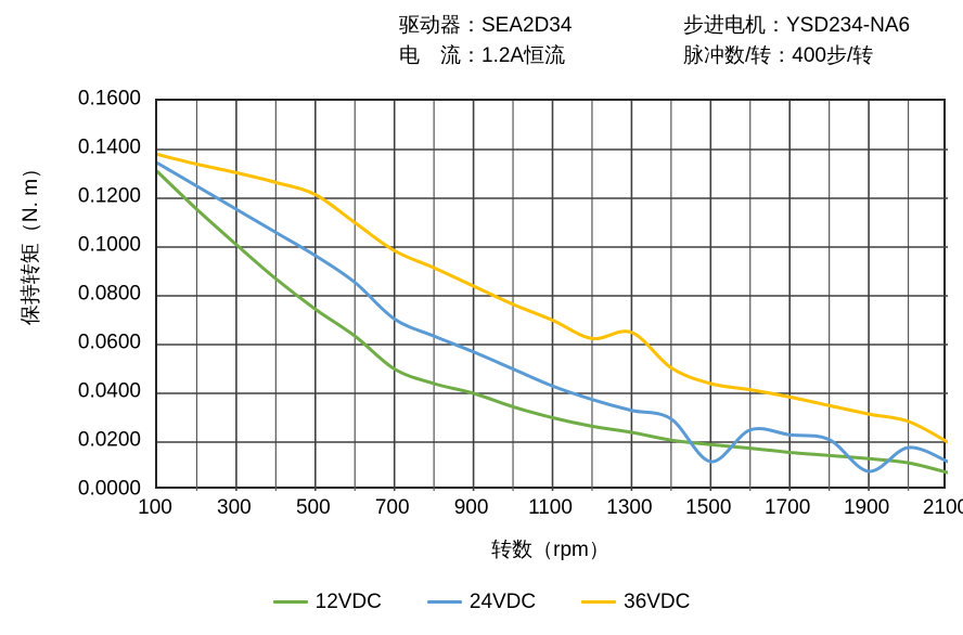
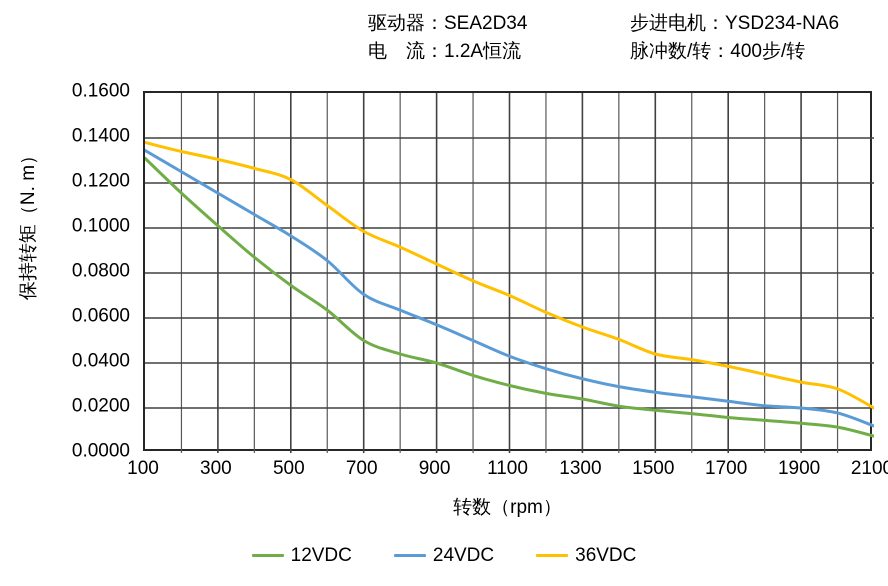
36VDC/1300: 0.065 -> 0.056
24VDC/1500: 0.012 -> 0.027
24VDC/1900: 0.008 -> 0.020
